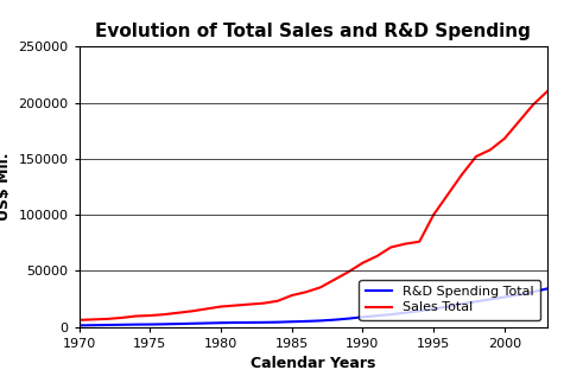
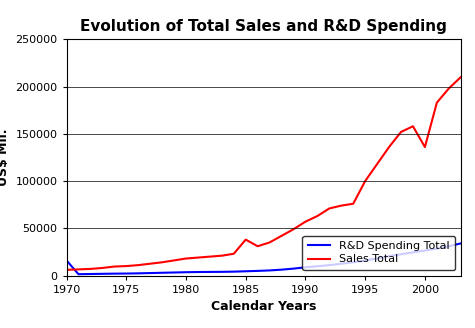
R&D Spending Total/1970: 1000 -> 16000
Sales Total/1985: 28000 -> 38000
Sales Total/2000: 168000 -> 136000
